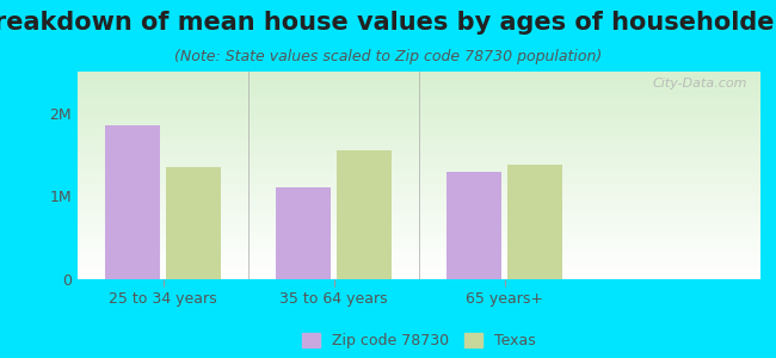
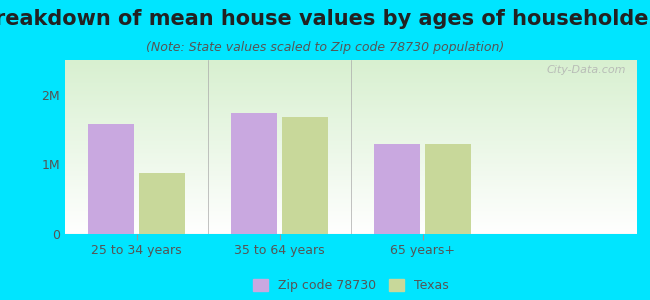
Zip code 78730/25 to 34 years: 1.85M -> 1.58M
Texas/25 to 34 years: 1.35M -> 0.88M
Zip code 78730/35 to 64 years: 1.10M -> 1.74M
Texas/35 to 64 years: 1.55M -> 1.68M
Texas/65 years+: 1.38M -> 1.30M
